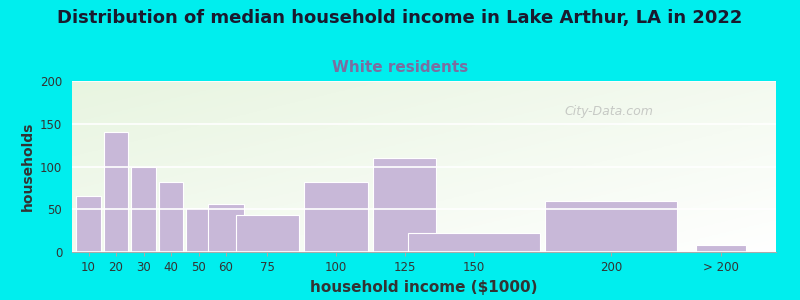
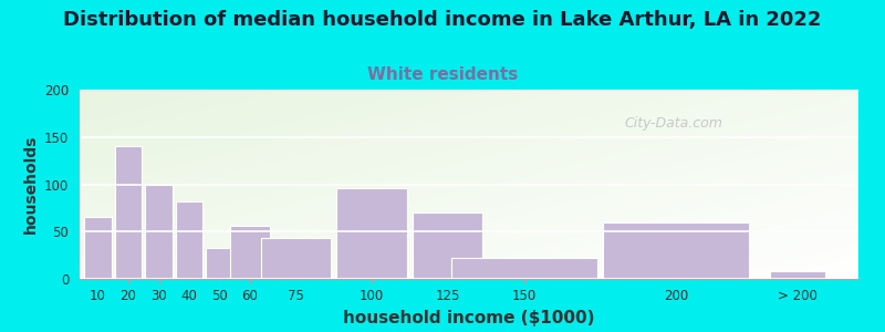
50: 52 -> 33
100: 82 -> 96
125: 110 -> 70
